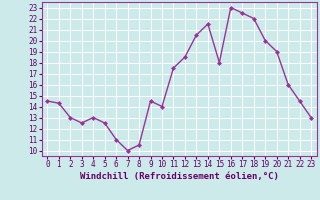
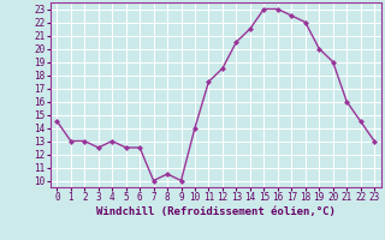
1: 14.3 -> 13.0
6: 11.0 -> 12.5
9: 14.5 -> 10.0
15: 18.0 -> 23.0
